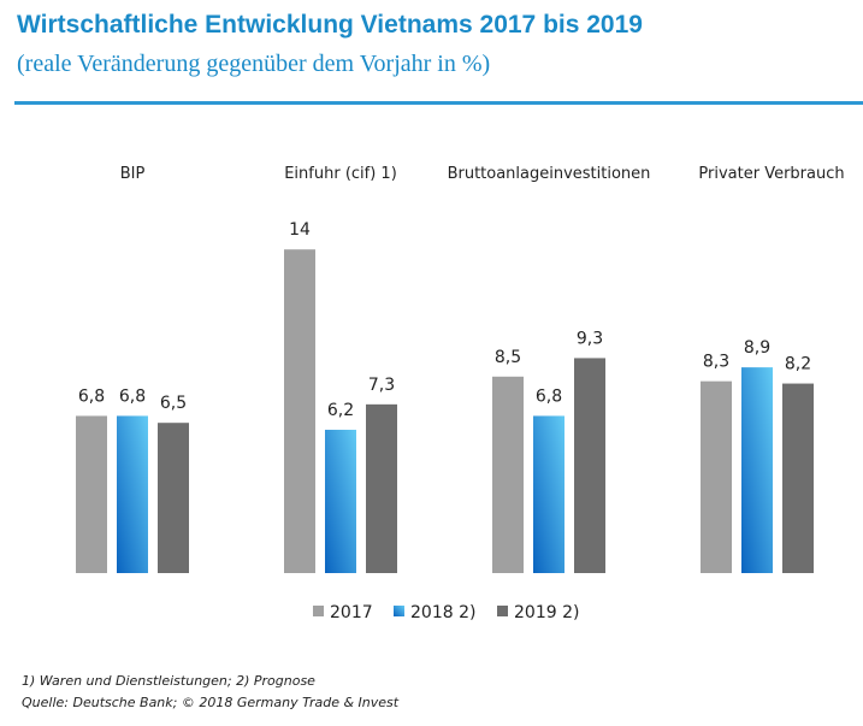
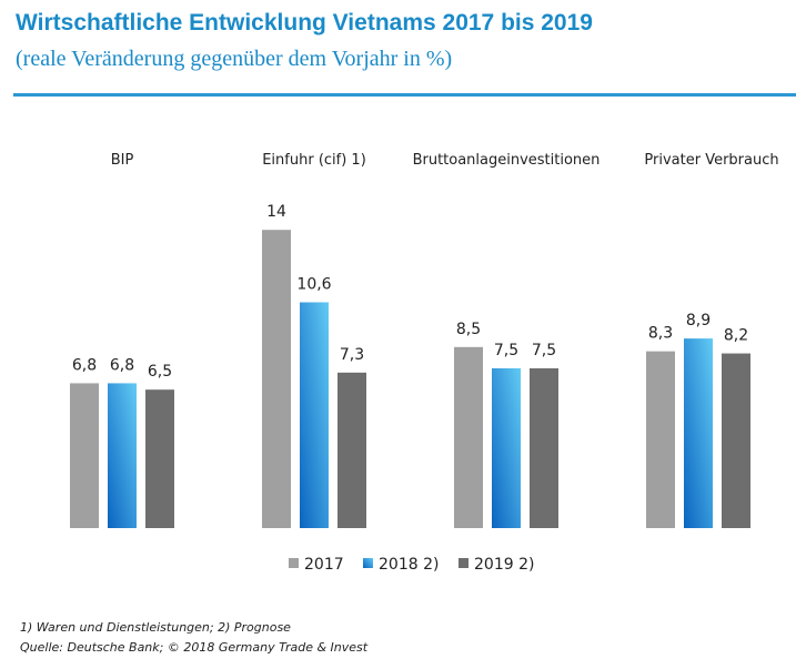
2018 2)/Einfuhr (cif) 1): 6,2 -> 10,6
2018 2)/Bruttoanlageinvestitionen: 6,8 -> 7,5
2019 2)/Bruttoanlageinvestitionen: 9,3 -> 7,5
